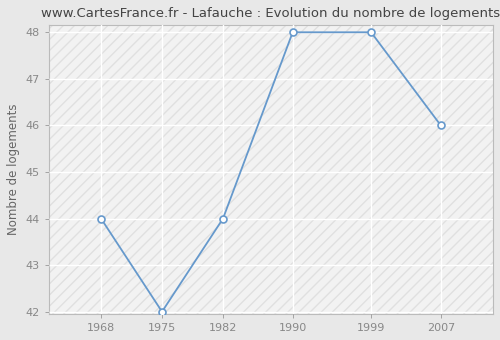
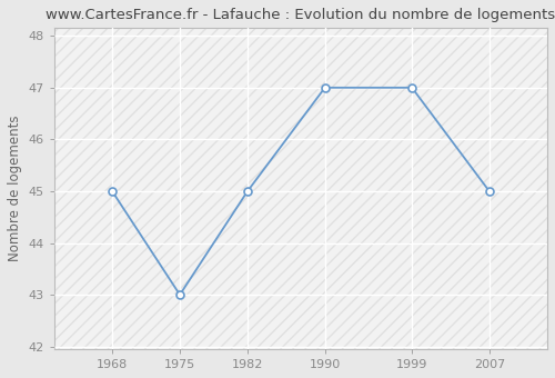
1968: 44 -> 45
1975: 42 -> 43
1982: 44 -> 45
1990: 48 -> 47
1999: 48 -> 47
2007: 46 -> 45
